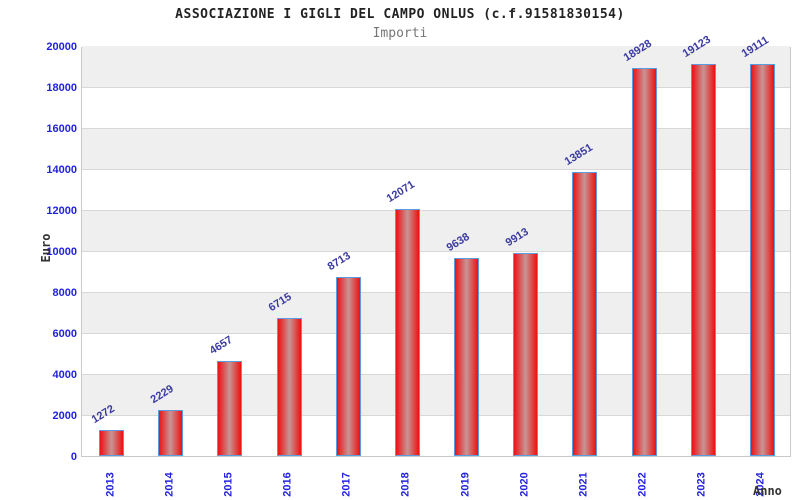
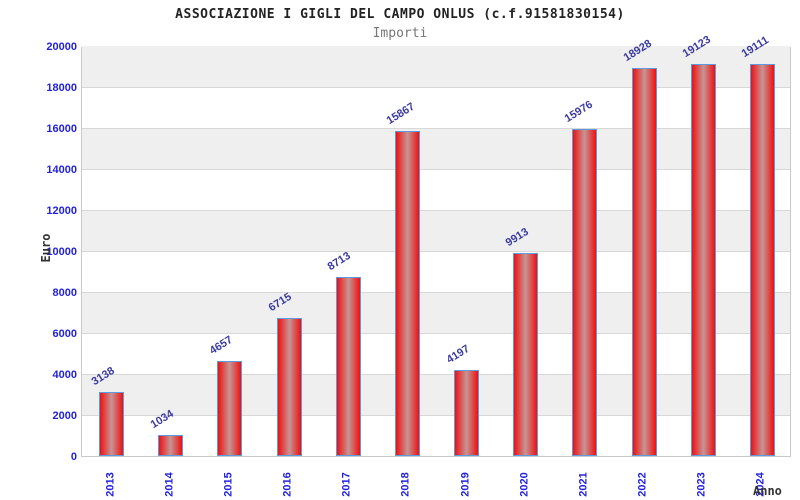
2013: 1272 -> 3138
2014: 2229 -> 1034
2018: 12071 -> 15867
2019: 9638 -> 4197
2021: 13851 -> 15976
